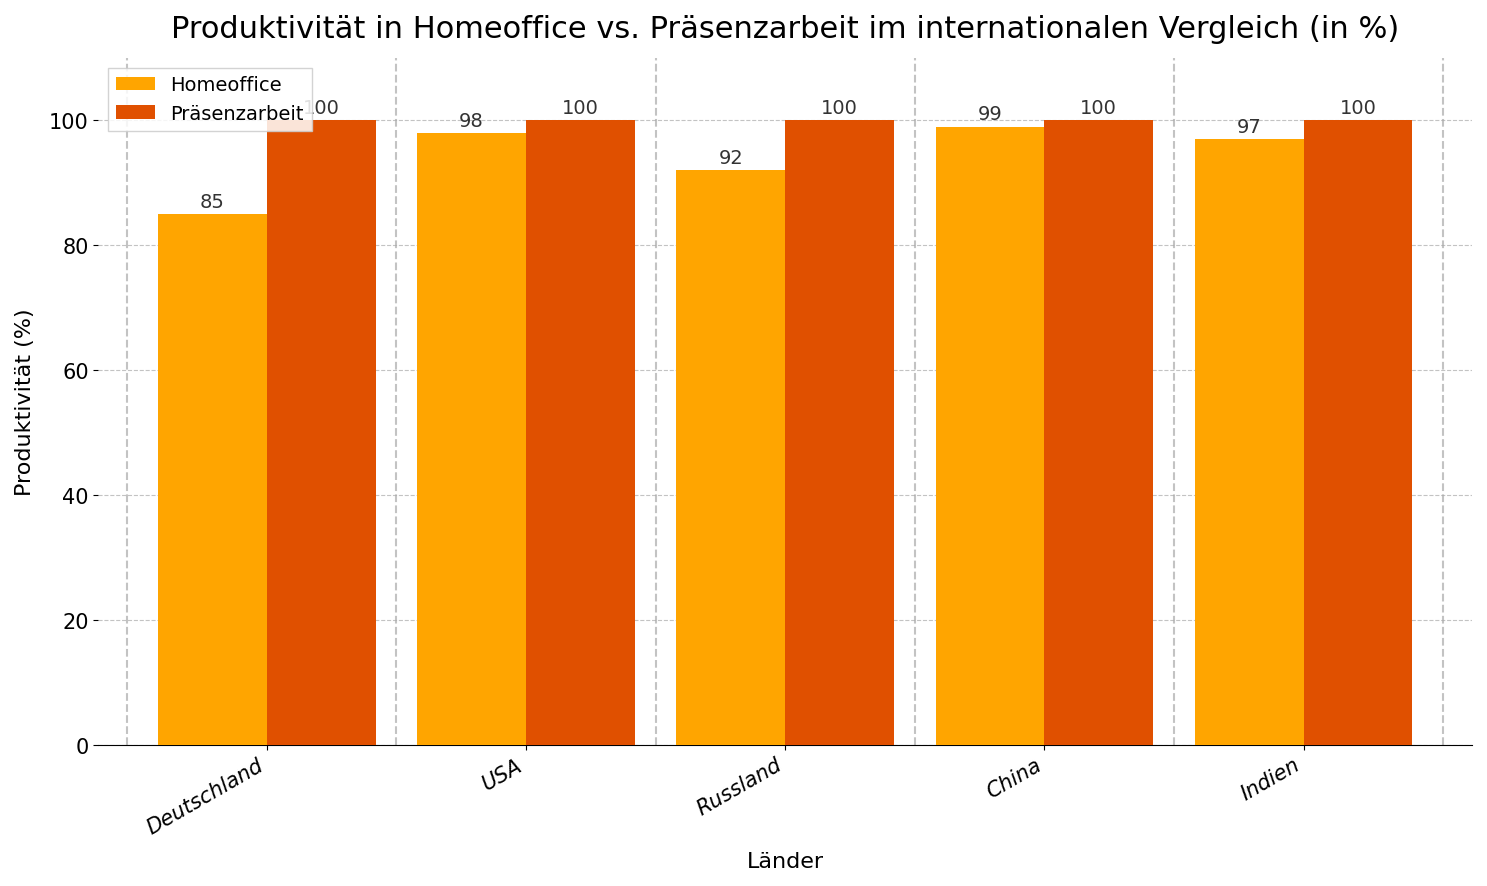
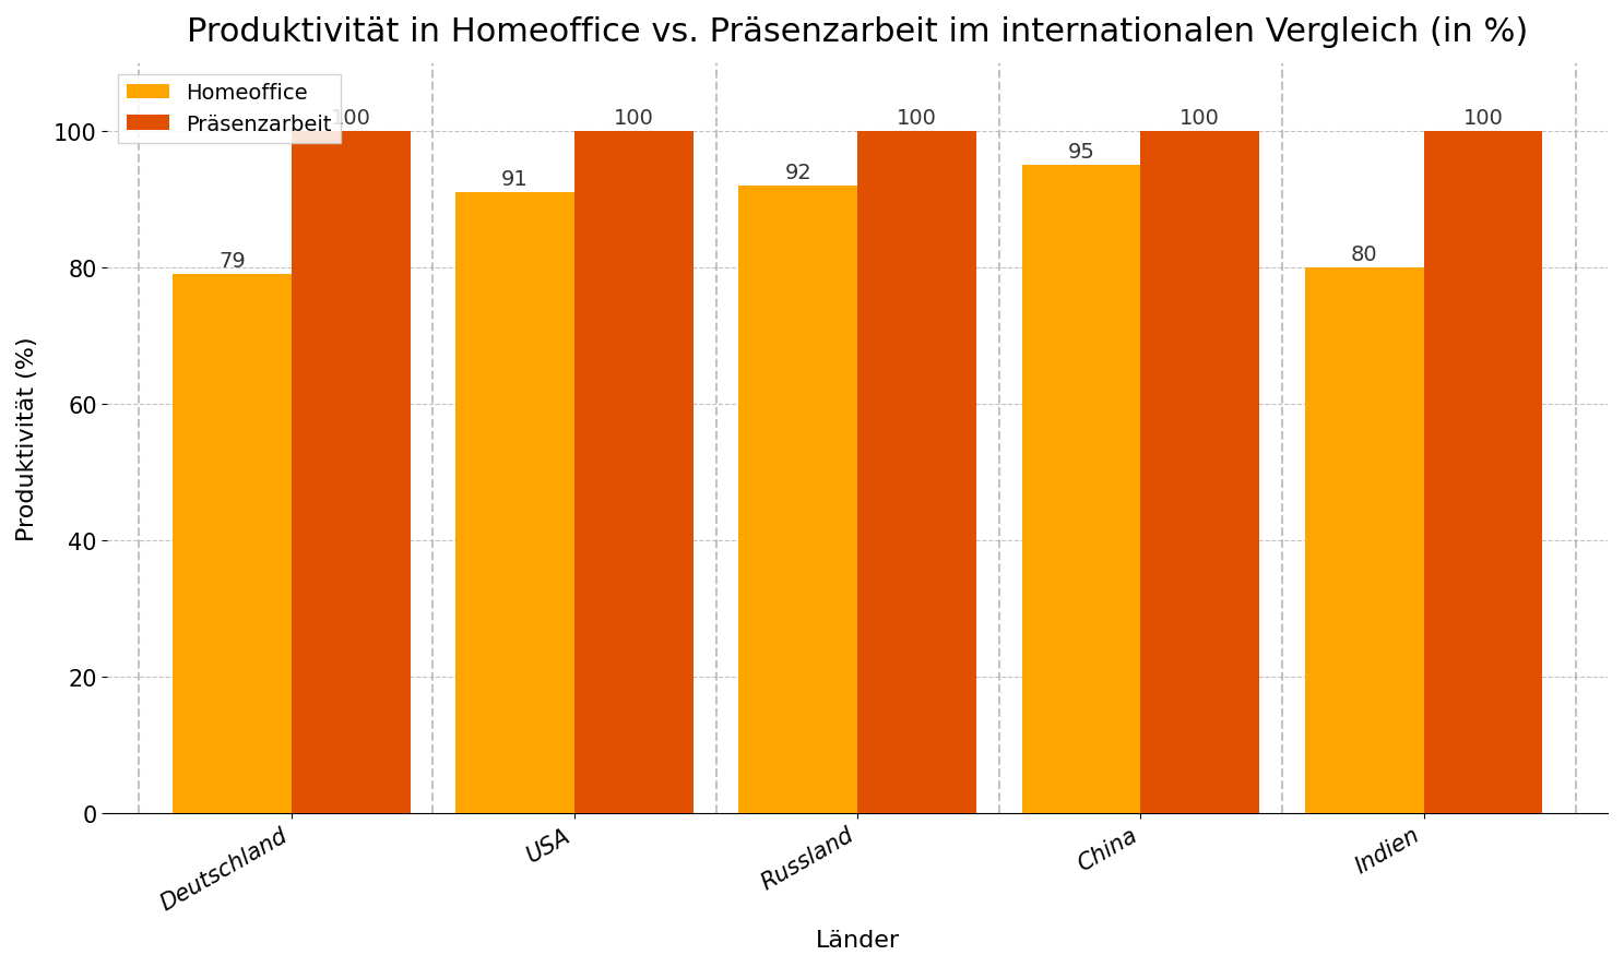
Homeoffice/Deutschland: 85 -> 79
Homeoffice/USA: 98 -> 91
Homeoffice/China: 99 -> 95
Homeoffice/Indien: 97 -> 80
